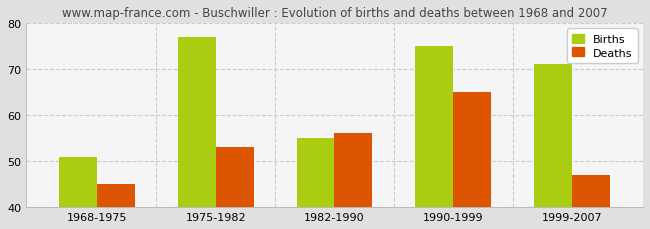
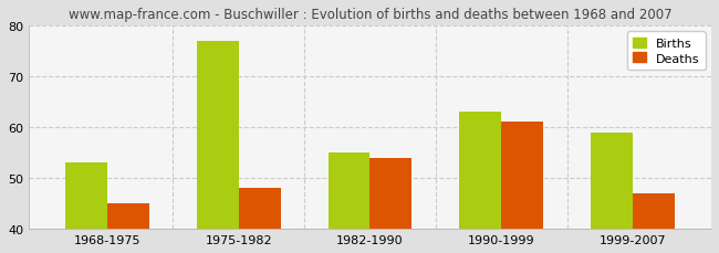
Births/1968-1975: 51 -> 53
Deaths/1975-1982: 53 -> 48
Deaths/1982-1990: 56 -> 54
Births/1990-1999: 75 -> 63
Deaths/1990-1999: 65 -> 61
Births/1999-2007: 71 -> 59
